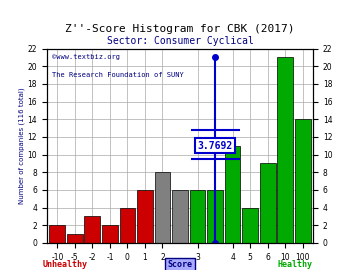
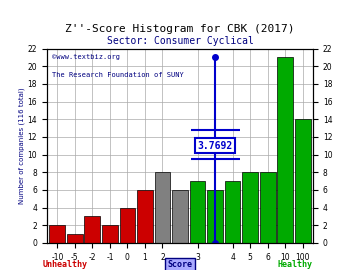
3: 6 -> 7
4: 11 -> 7
5: 4 -> 8
6: 9 -> 8
